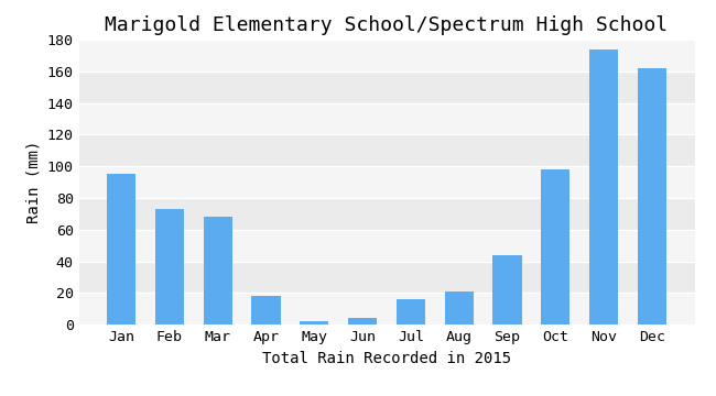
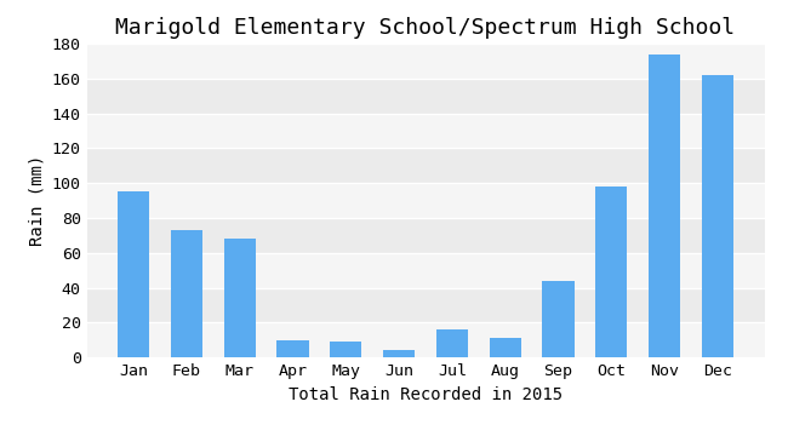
Apr: 18 -> 10
May: 2 -> 9
Aug: 21 -> 11
